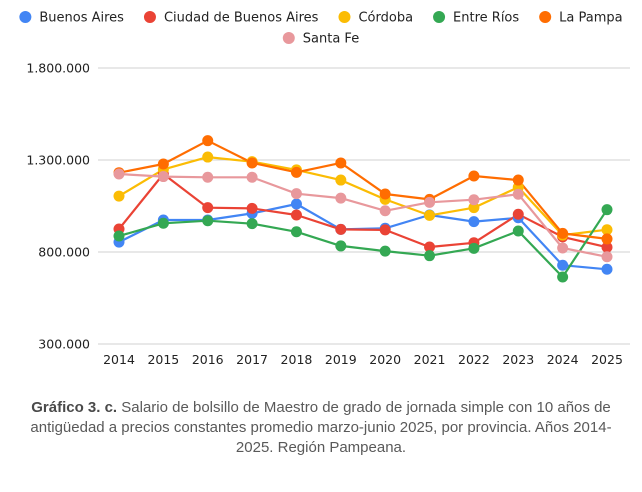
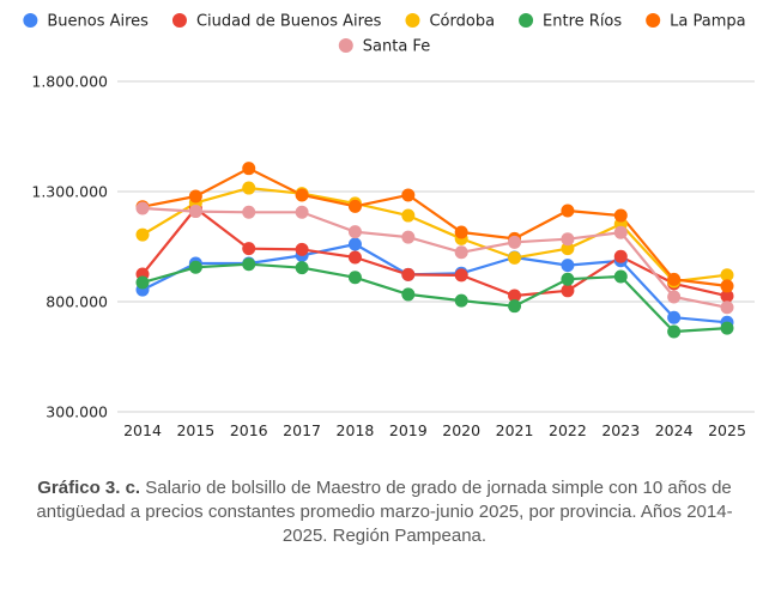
Entre Ríos/2022: 820000 -> 900000
Entre Ríos/2025: 1030000 -> 680000
